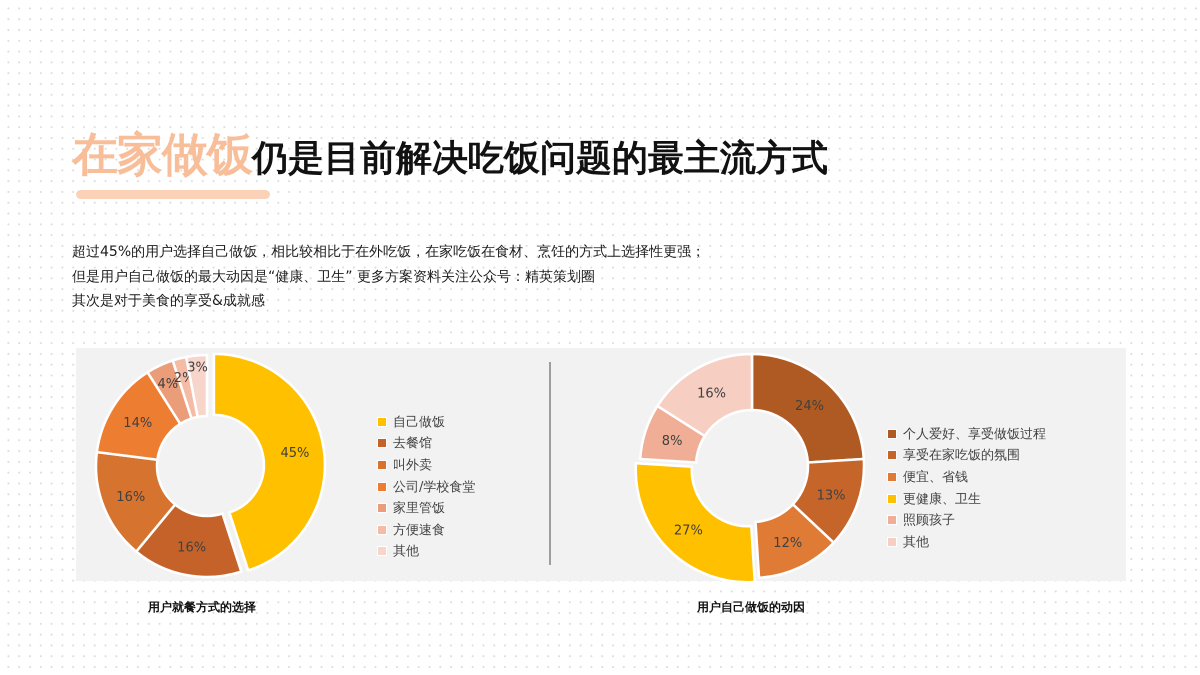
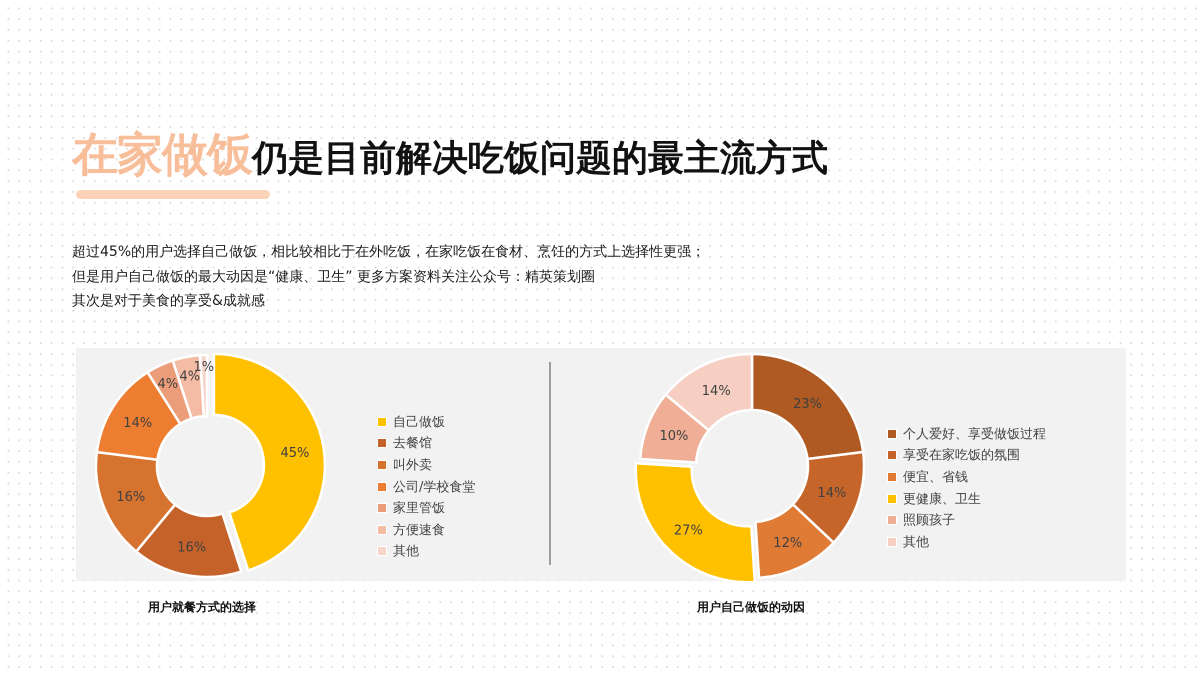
用户就餐方式的选择/方便速食: 2% -> 4%
用户就餐方式的选择/其他: 3% -> 1%
用户自己做饭的动因/个人爱好、享受做饭过程: 24% -> 23%
用户自己做饭的动因/享受在家吃饭的氛围: 13% -> 14%
用户自己做饭的动因/照顾孩子: 8% -> 10%
用户自己做饭的动因/其他: 16% -> 14%
